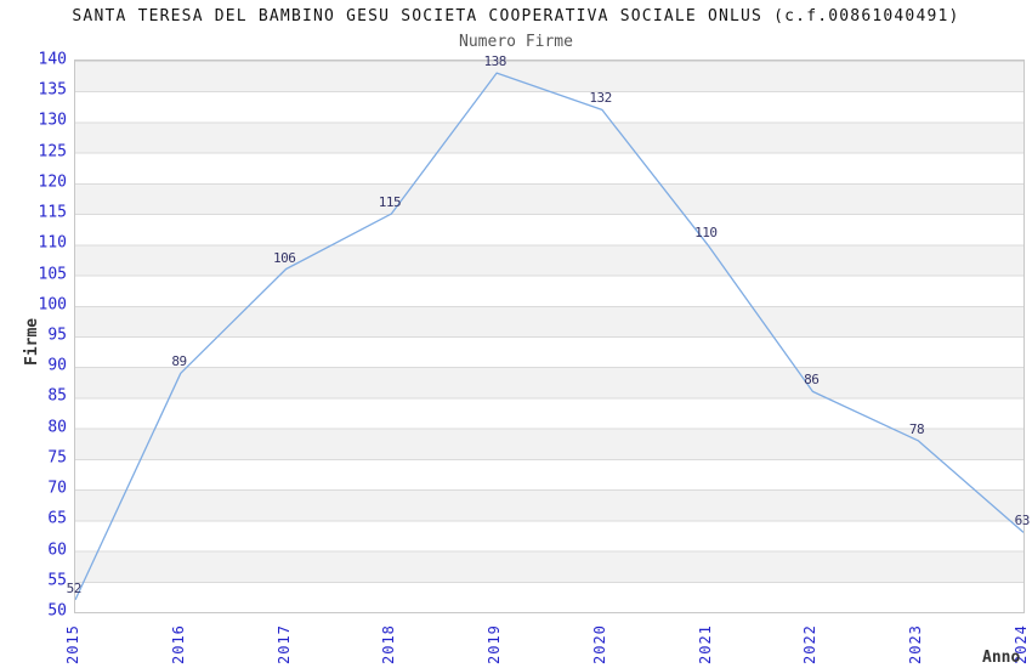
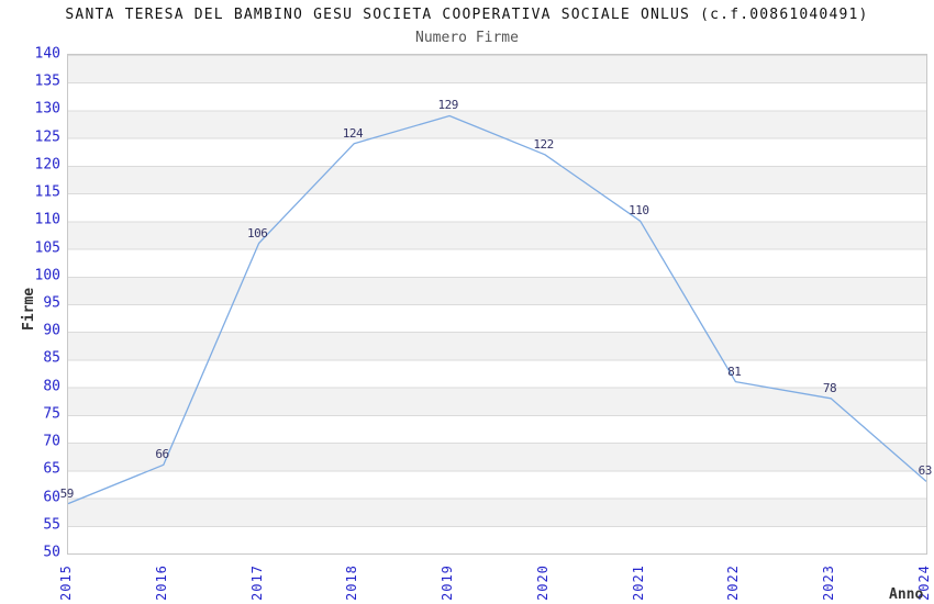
2015: 52 -> 59
2016: 89 -> 66
2018: 115 -> 124
2019: 138 -> 129
2020: 132 -> 122
2022: 86 -> 81
